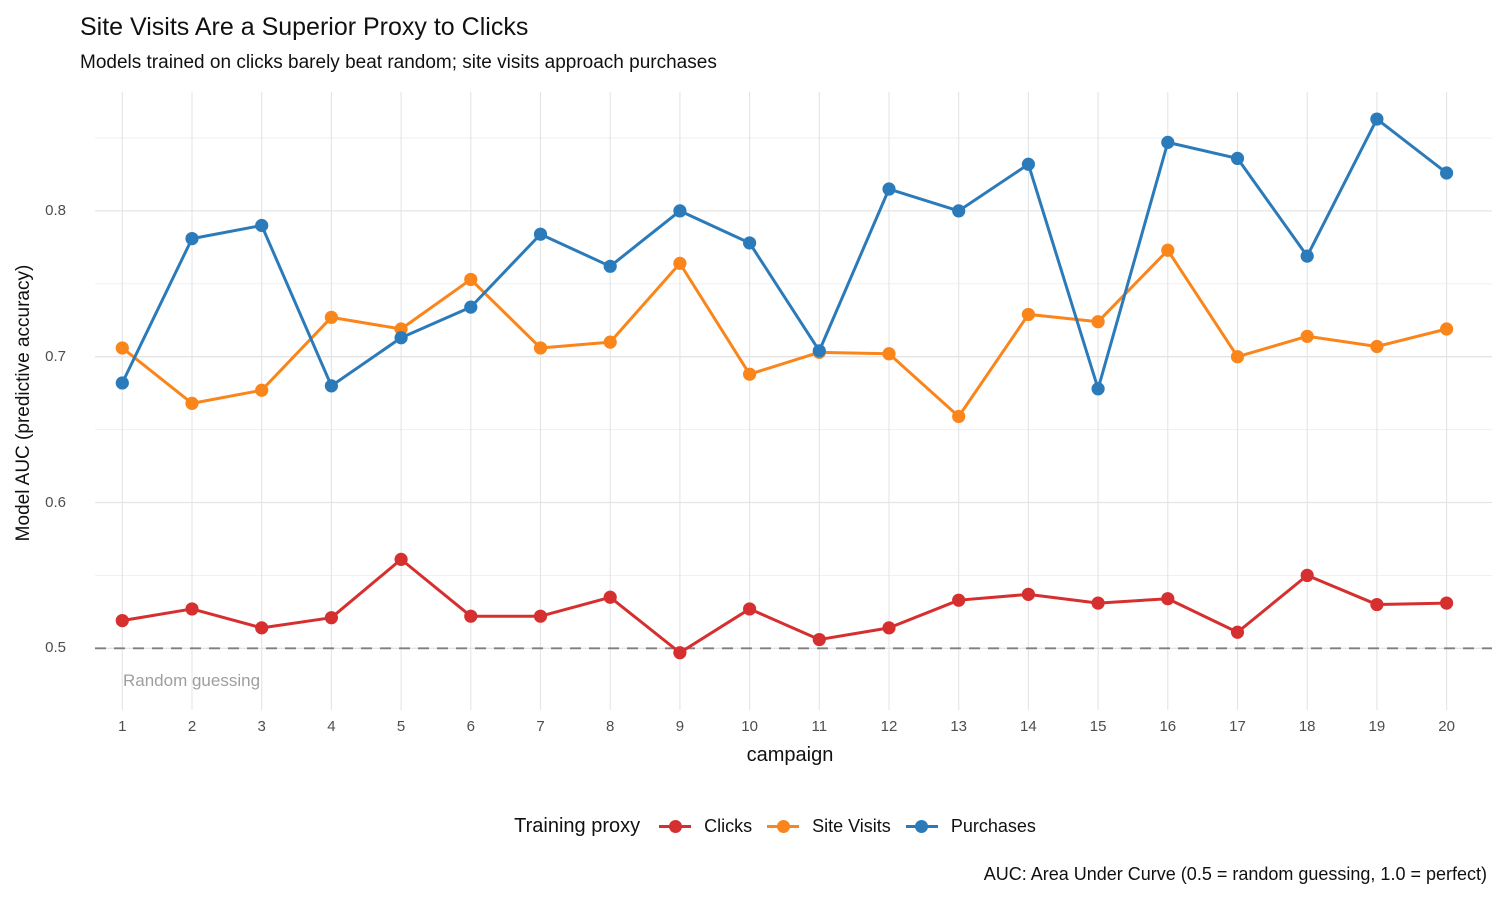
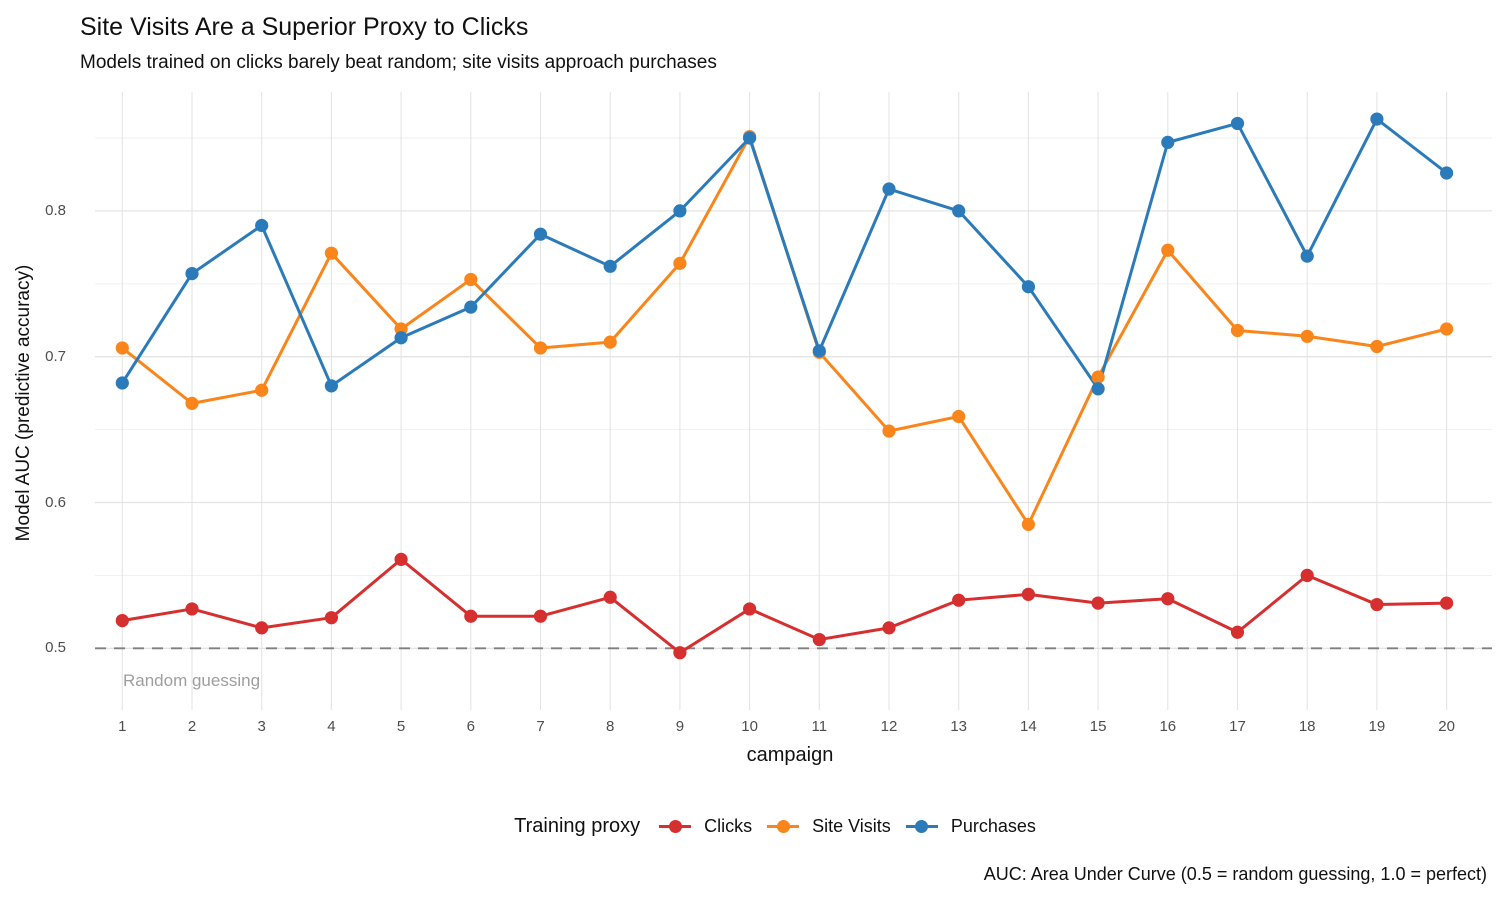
Purchases/2: 0.781 -> 0.757
Site Visits/4: 0.727 -> 0.771
Site Visits/10: 0.688 -> 0.851
Purchases/10: 0.778 -> 0.850
Site Visits/12: 0.702 -> 0.649
Site Visits/14: 0.729 -> 0.585
Purchases/14: 0.832 -> 0.748
Site Visits/15: 0.724 -> 0.686
Site Visits/17: 0.700 -> 0.718
Purchases/17: 0.836 -> 0.860
